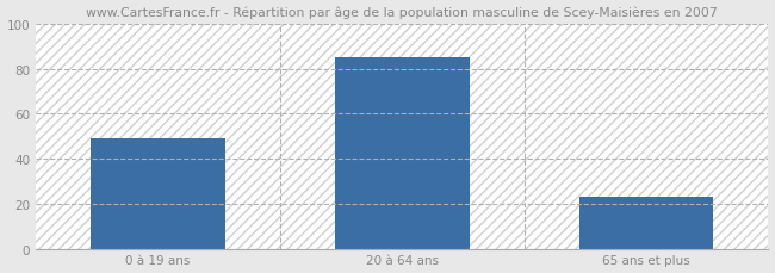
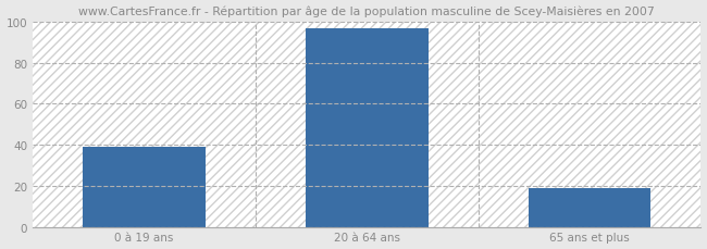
0 à 19 ans: 49 -> 39
20 à 64 ans: 85 -> 97
65 ans et plus: 23 -> 19
